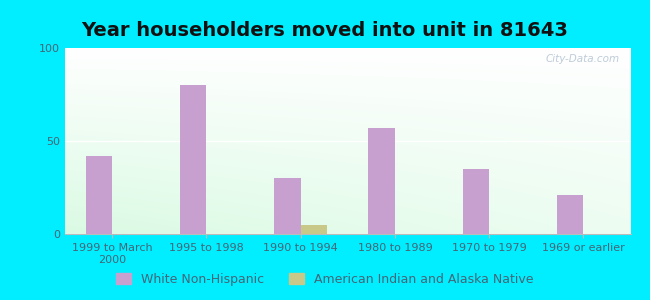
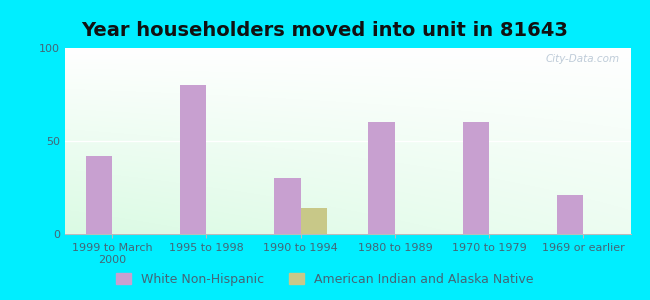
American Indian and Alaska Native/1990 to 1994: 5 -> 14
White Non-Hispanic/1980 to 1989: 57 -> 60
White Non-Hispanic/1970 to 1979: 35 -> 60
